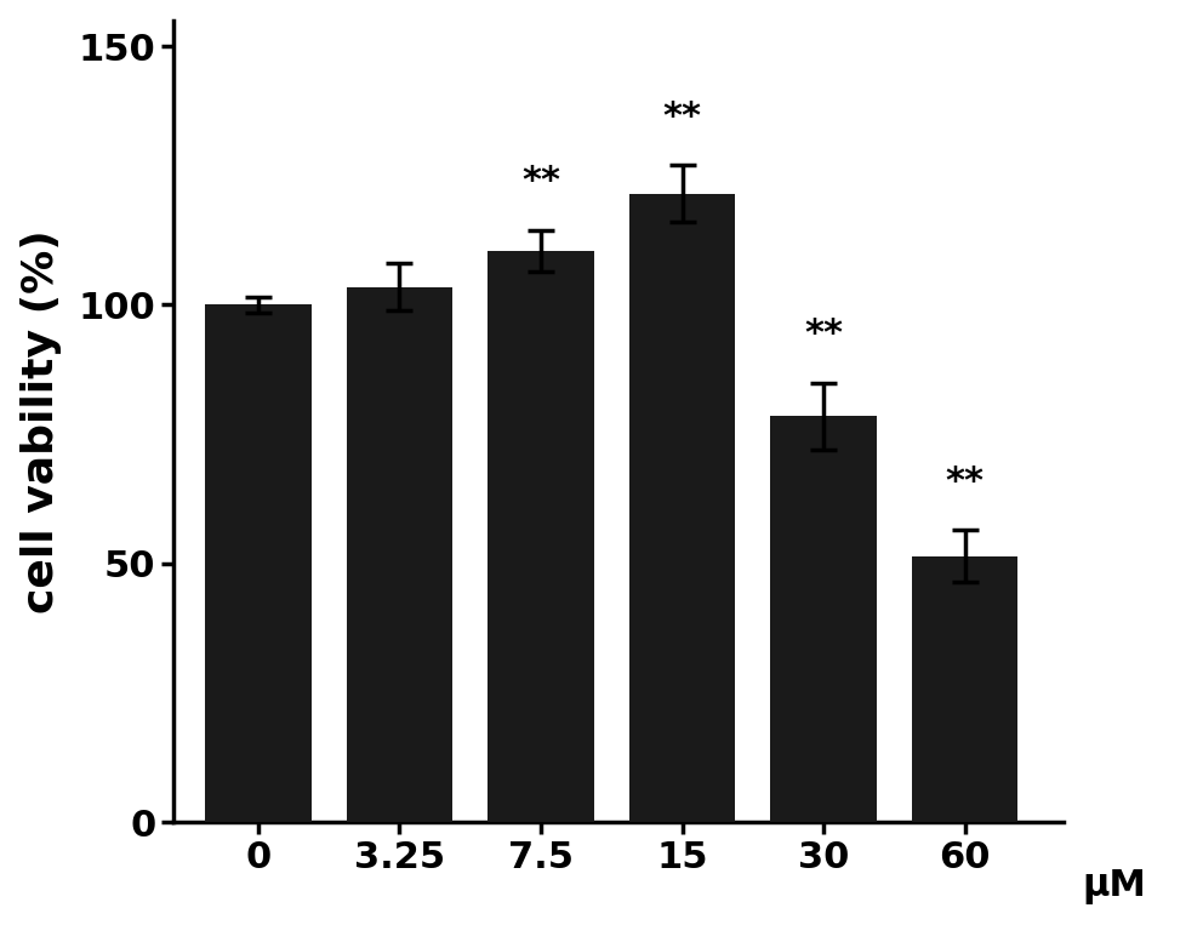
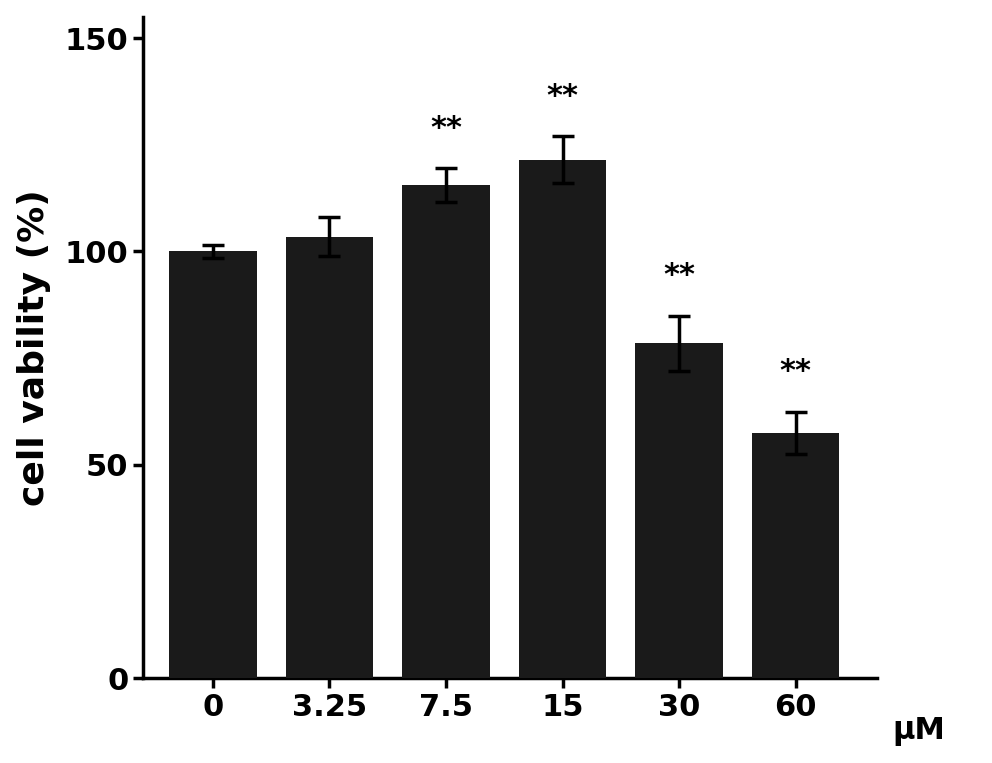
7.5: 110.5 -> 115.5
60: 51.5 -> 57.5
